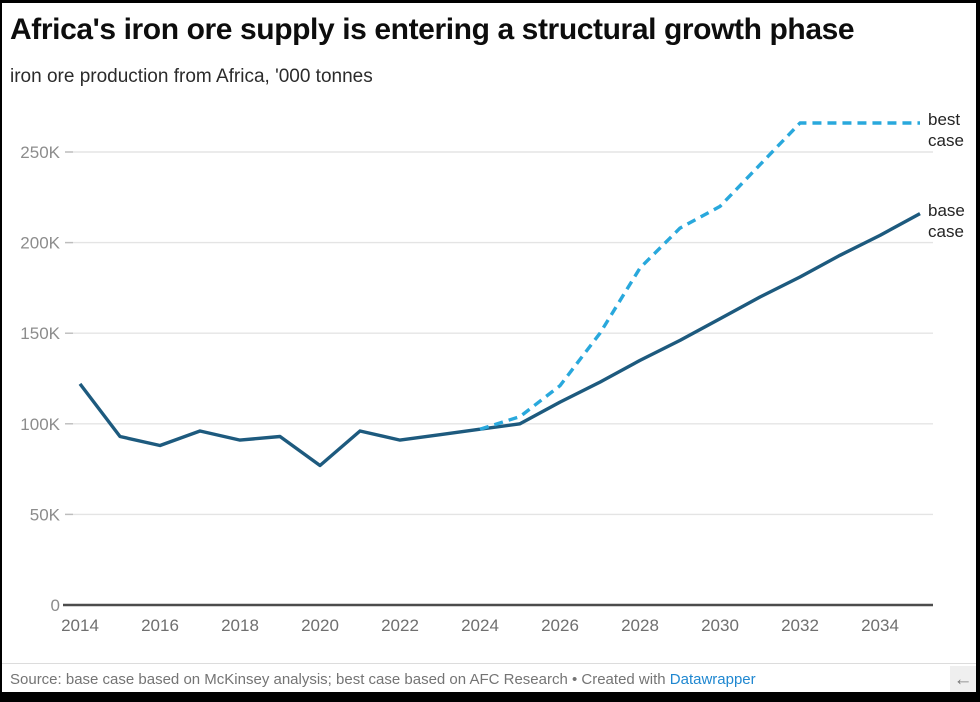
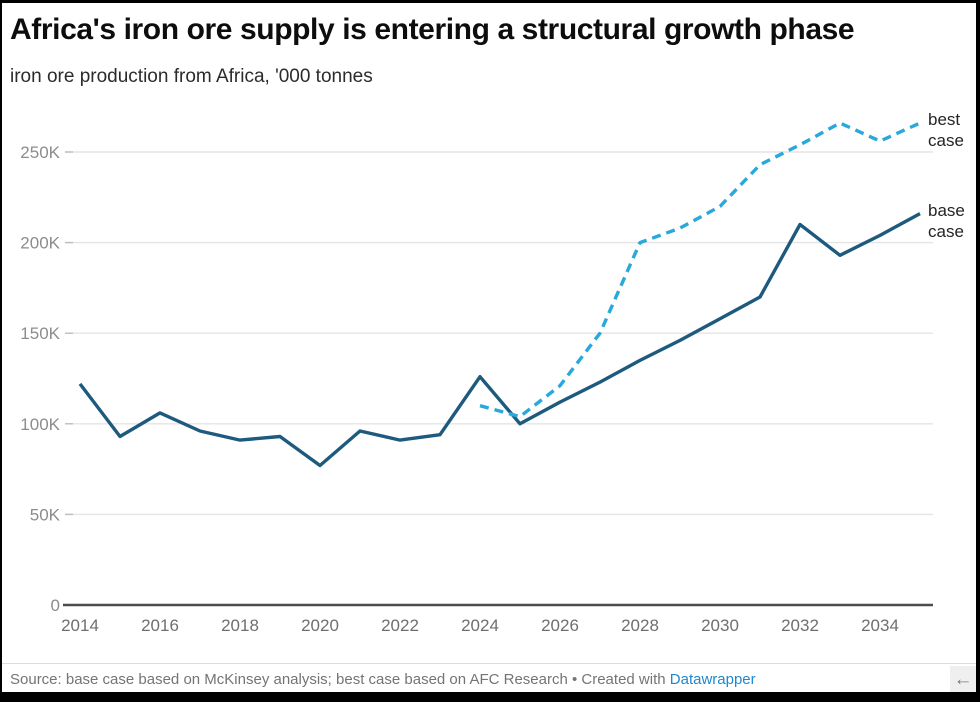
base case/2016: 88K -> 106K
base case/2024: 97K -> 126K
best case/2024: 97K -> 110K
best case/2028: 186K -> 200K
base case/2032: 181K -> 210K
best case/2032: 266K -> 254K
best case/2034: 266K -> 256K
